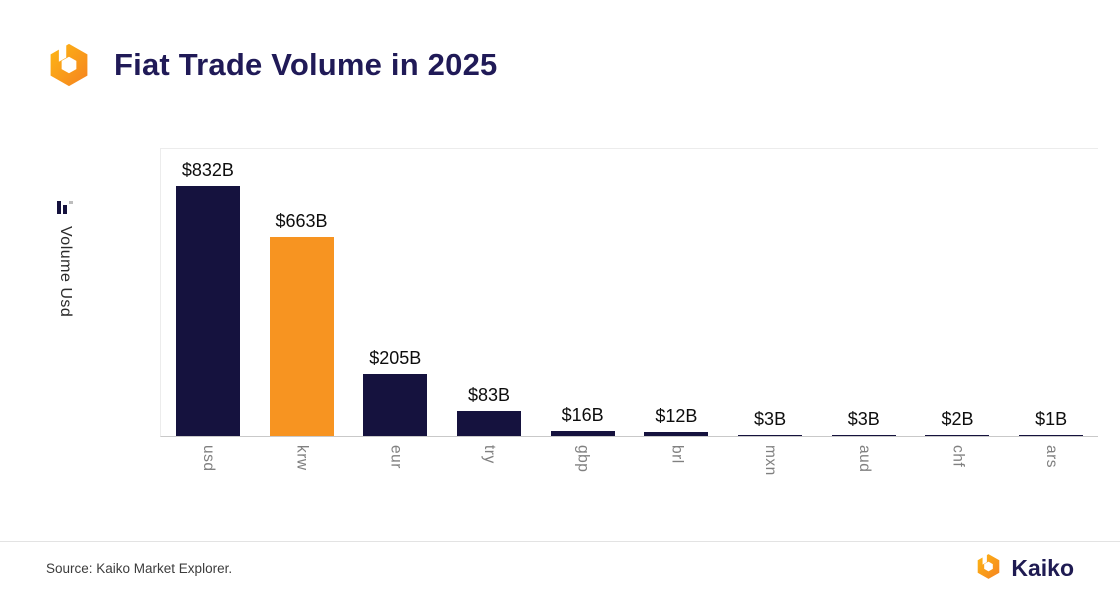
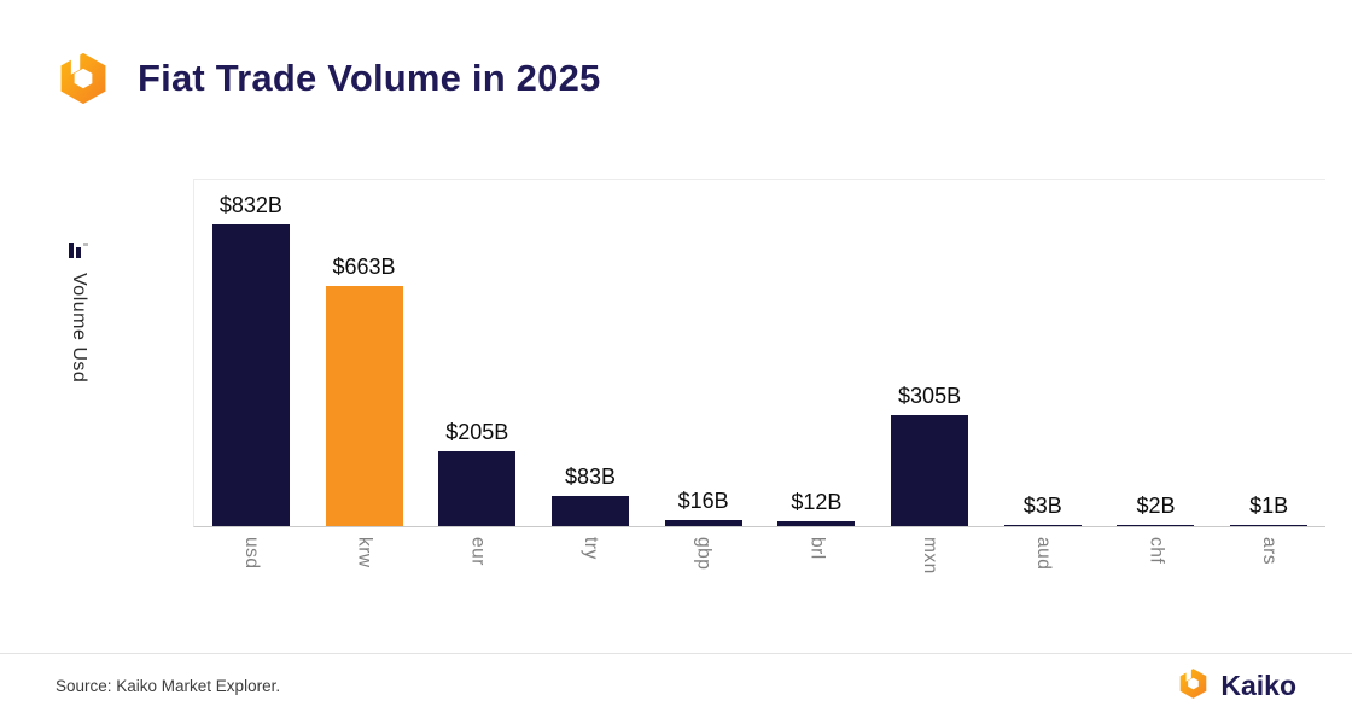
mxn: $3B -> $305B
